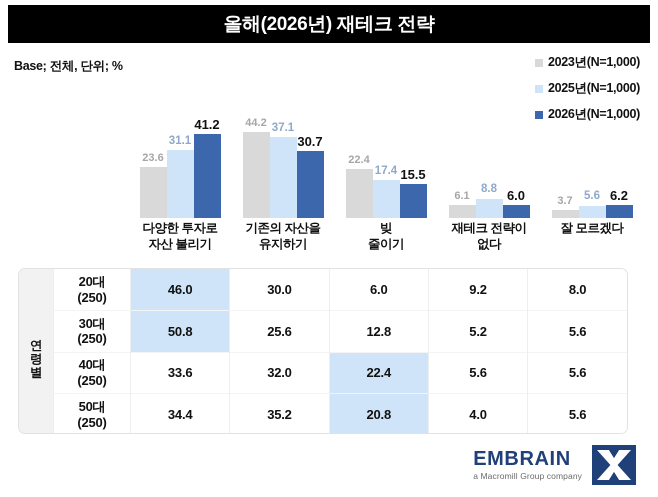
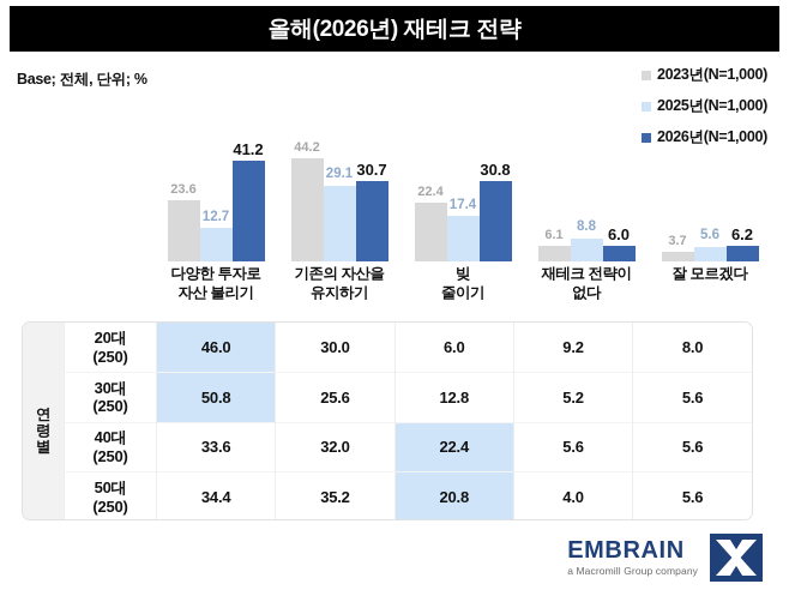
2025년(N=1,000)/다양한 투자로 자산 불리기: 31.1 -> 12.7
2025년(N=1,000)/기존의 자산을 유지하기: 37.1 -> 29.1
2026년(N=1,000)/빚 줄이기: 15.5 -> 30.8
